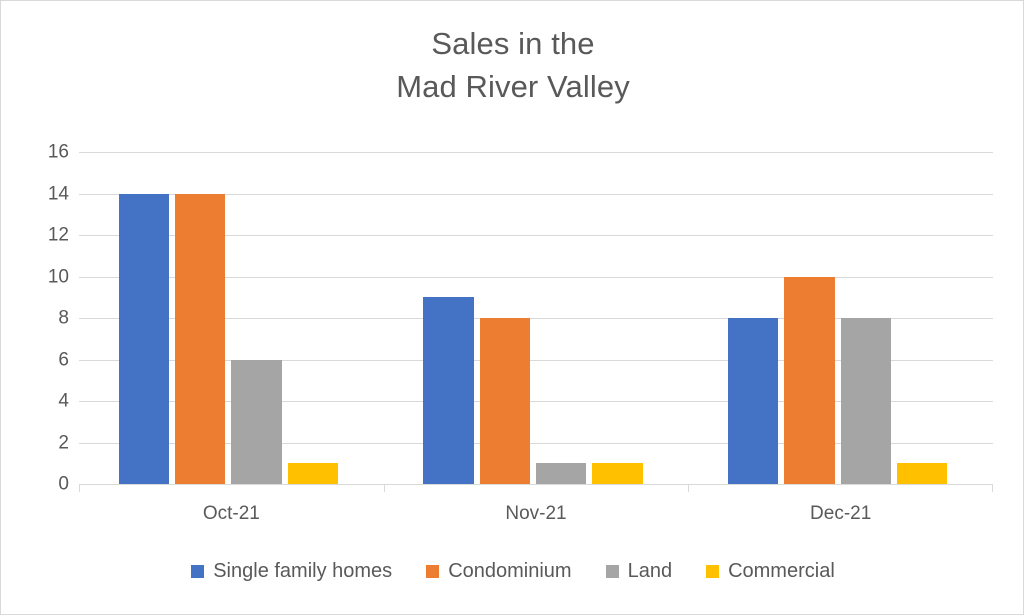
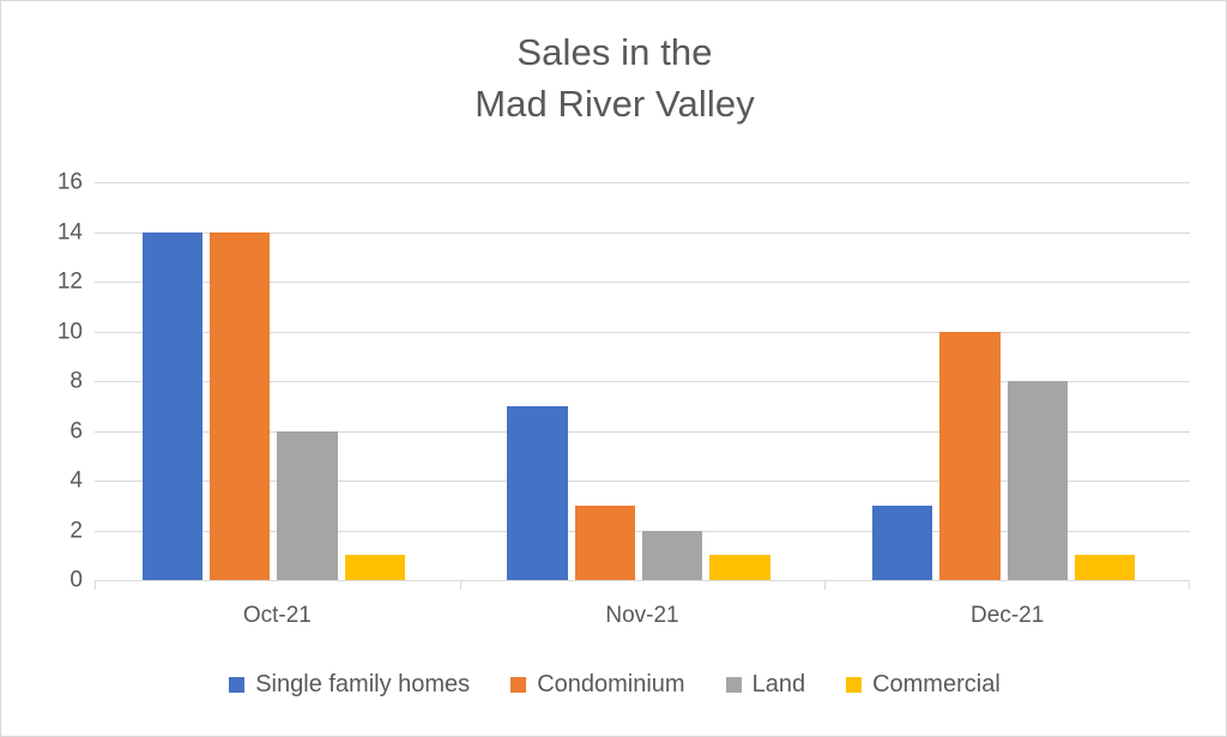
Single family homes/Nov-21: 9 -> 7
Condominium/Nov-21: 8 -> 3
Land/Nov-21: 1 -> 2
Single family homes/Dec-21: 8 -> 3
